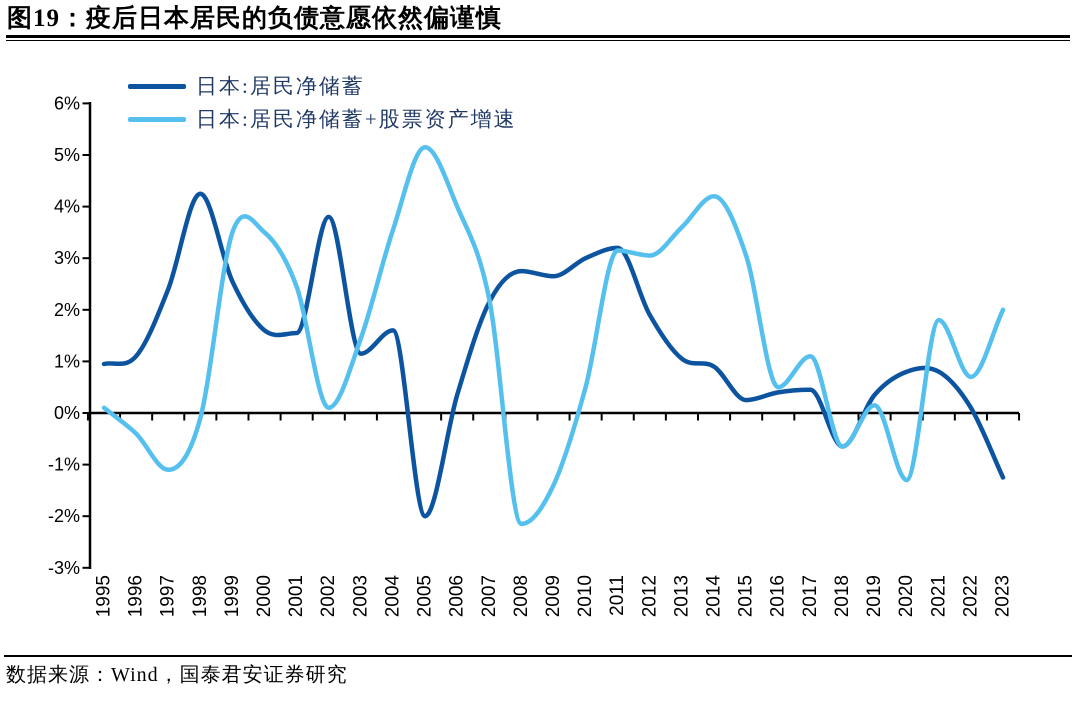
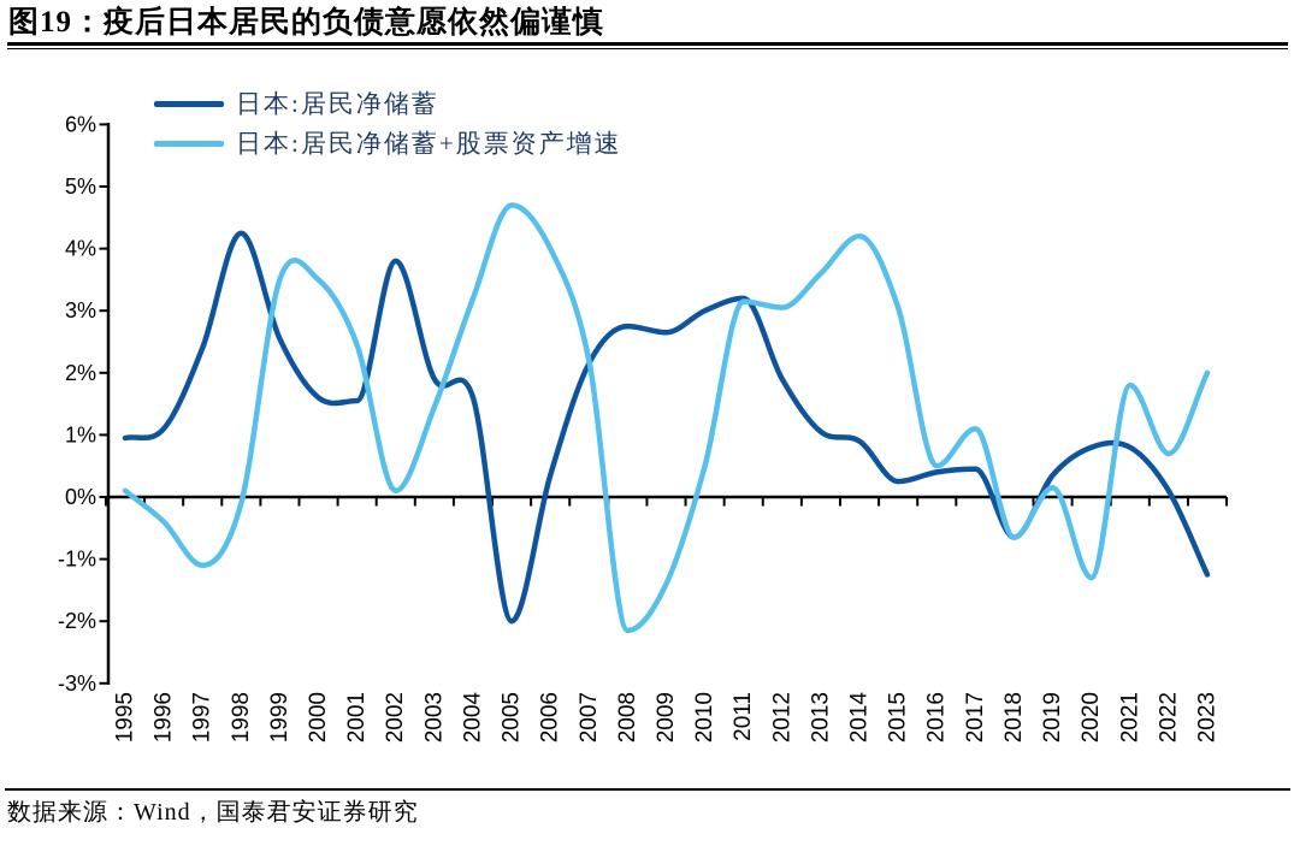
日本:居民净储蓄/2003: 1.1% -> 1.9%
日本:居民净储蓄+股票资产增速/2004: 3.5% -> 3.2%
日本:居民净储蓄+股票资产增速/2005: 5.2% -> 4.7%
